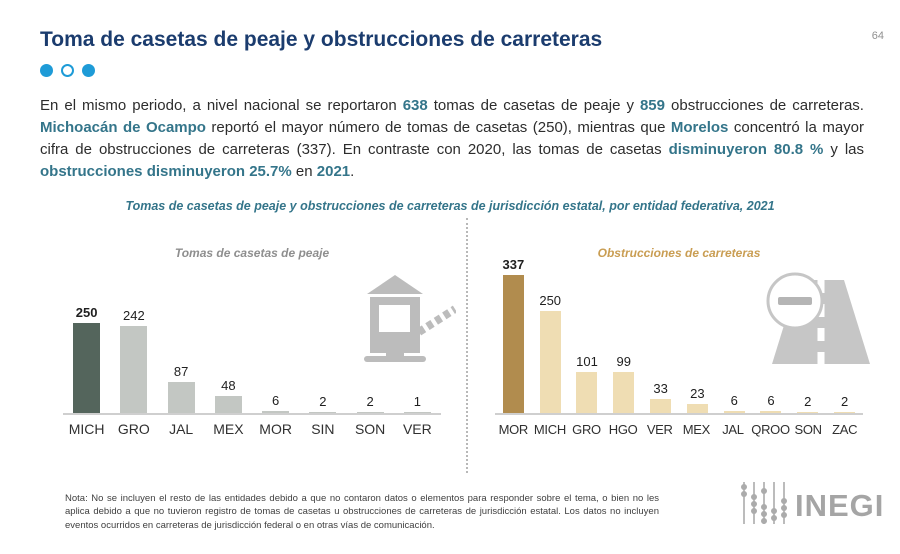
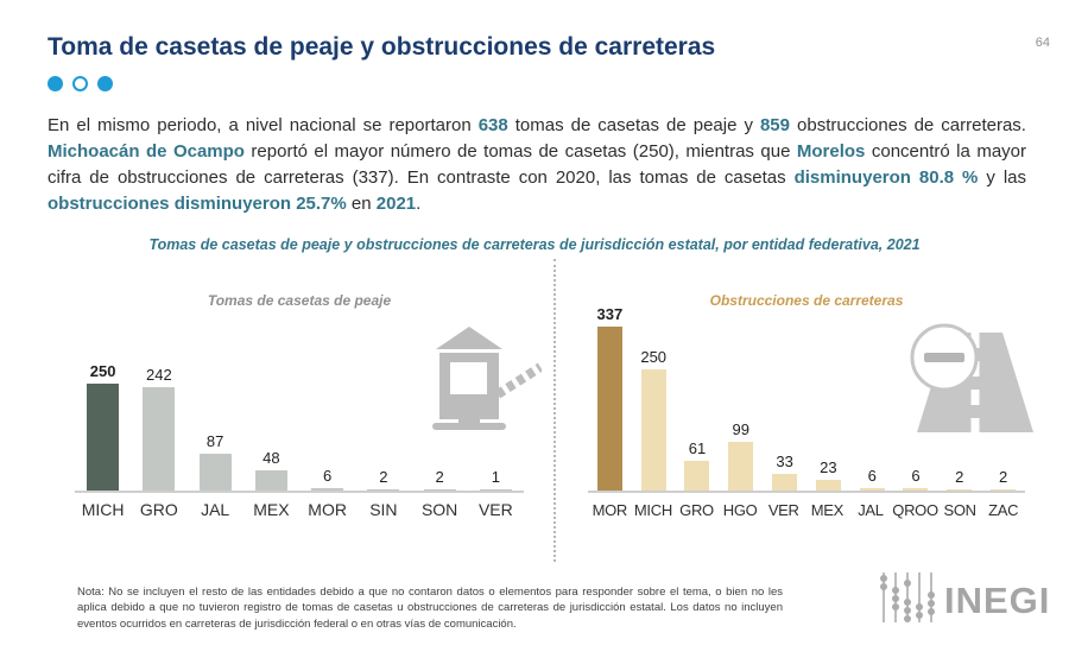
Obstrucciones de carreteras/GRO: 101 -> 61
